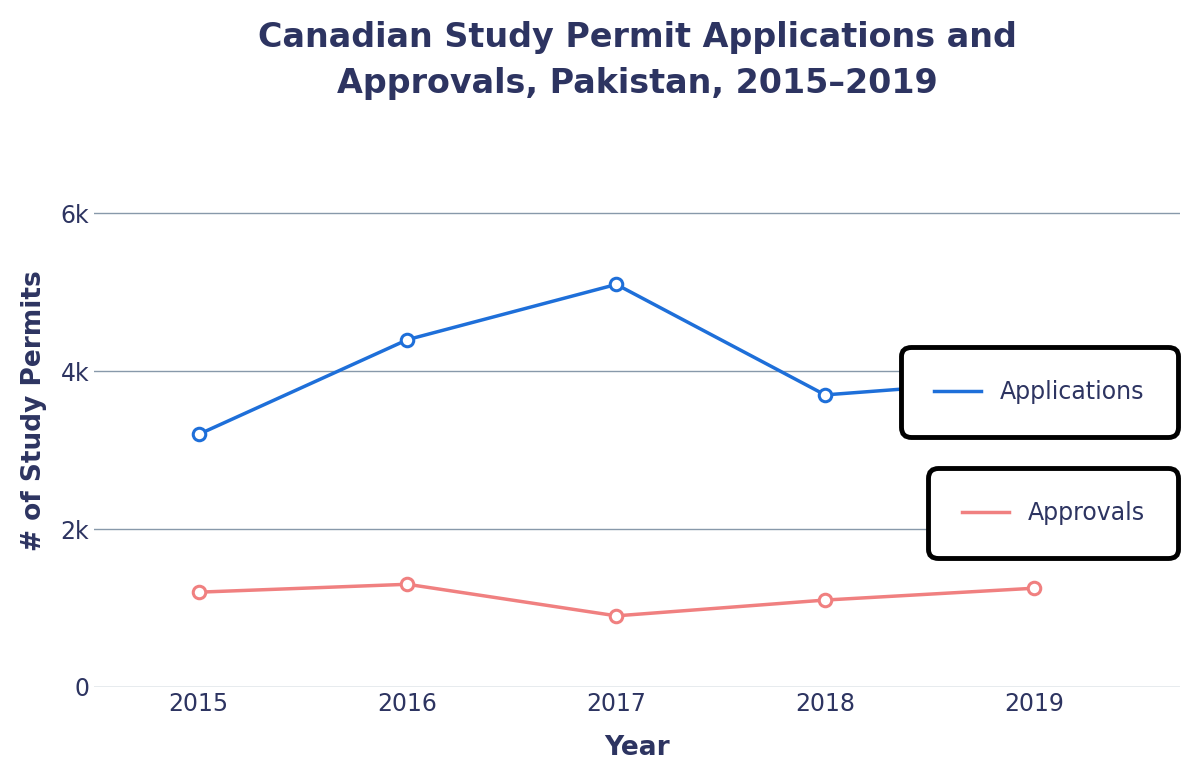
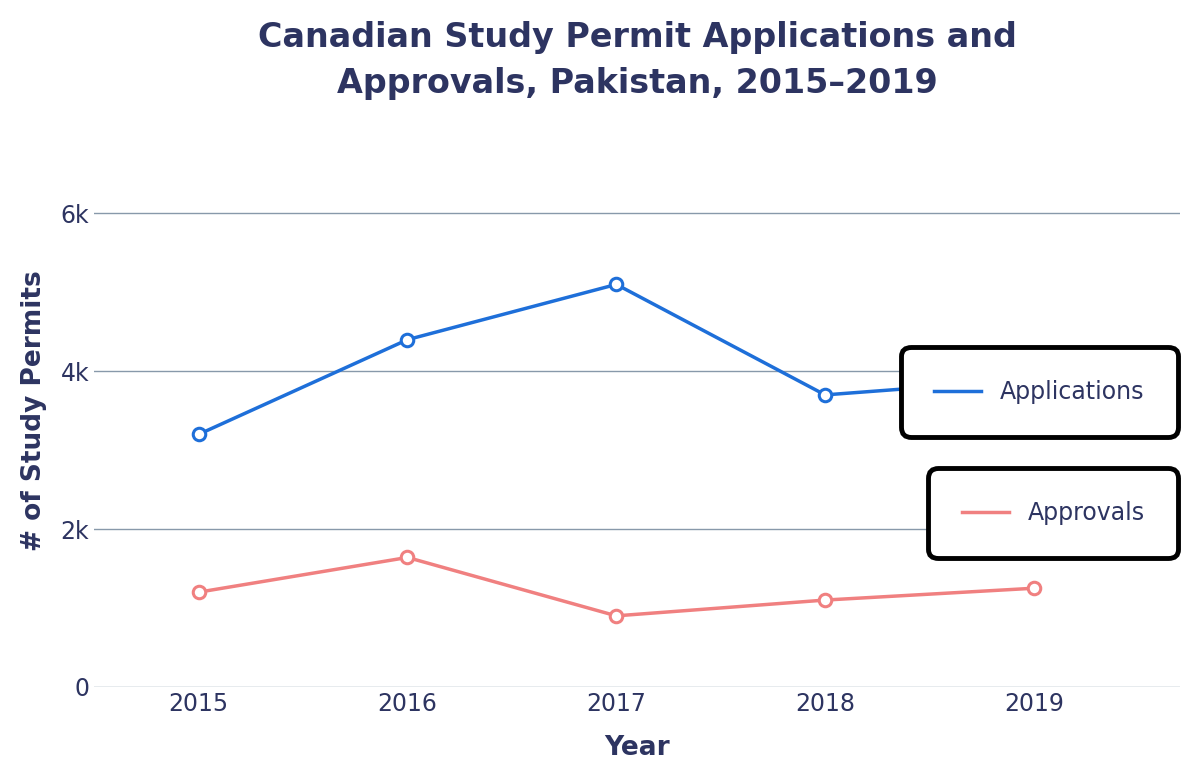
Approvals/2016: 1.30k -> 1.64k
